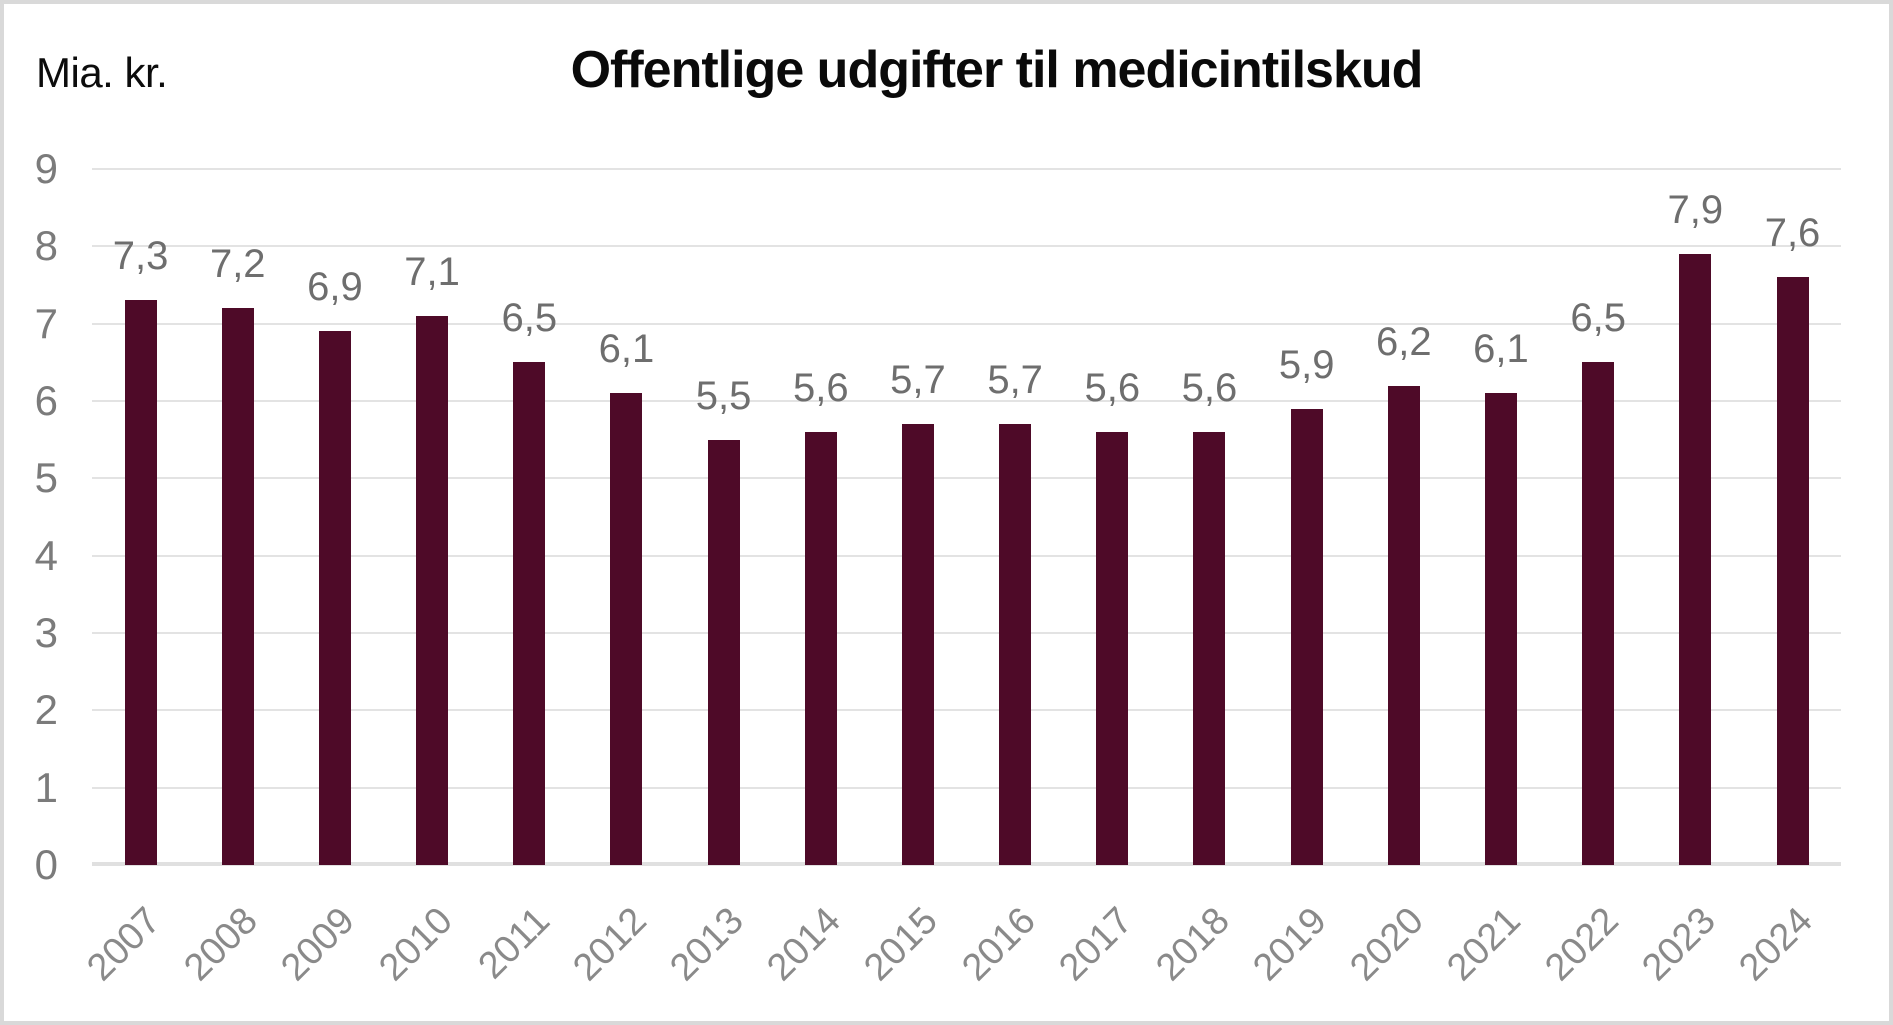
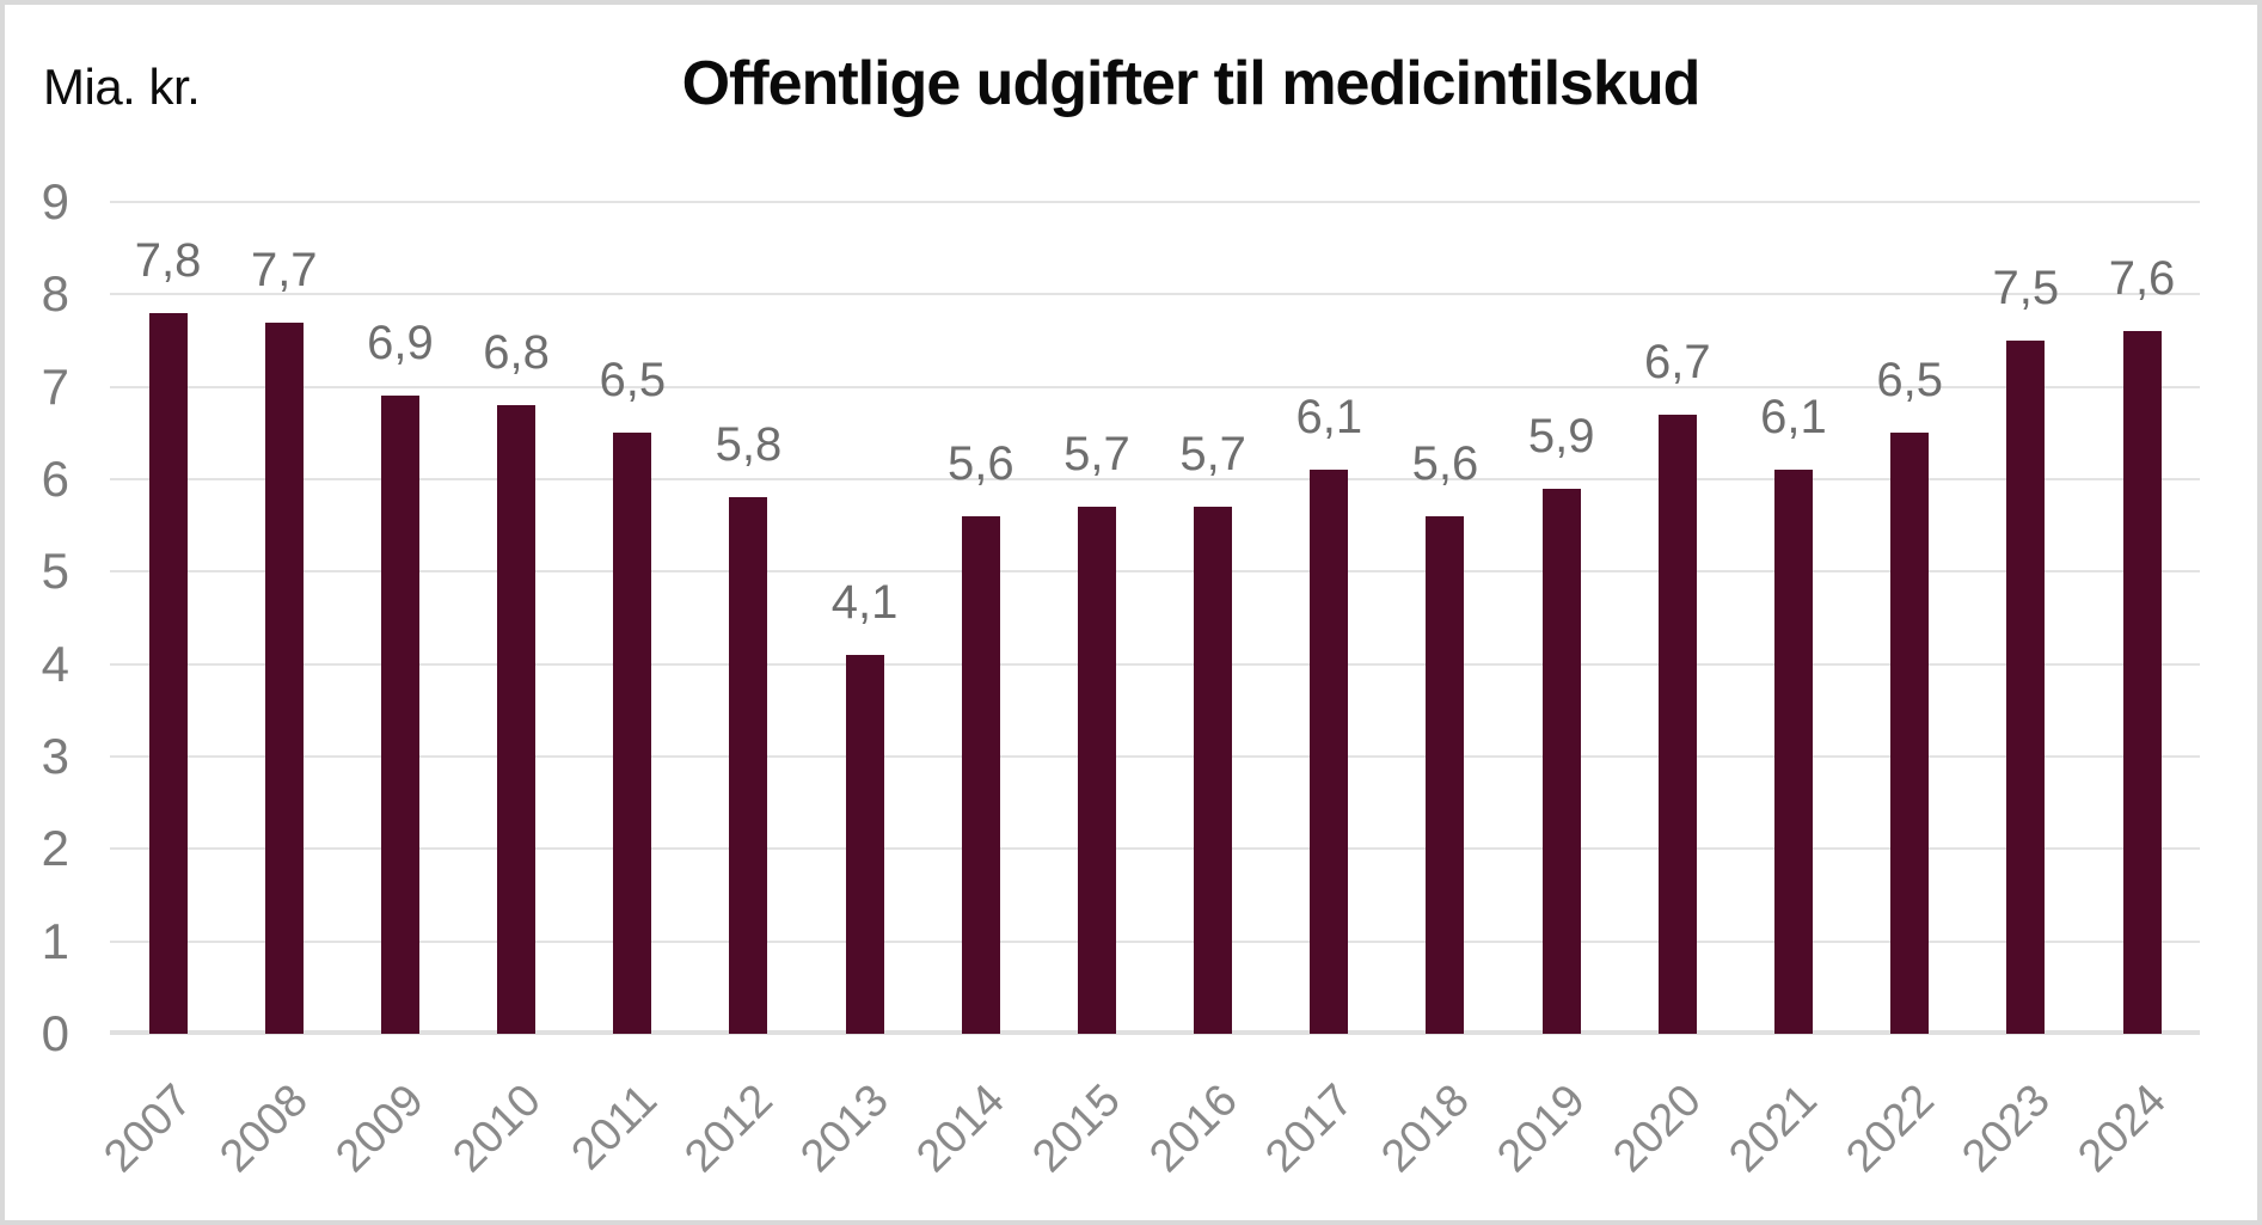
2007: 7,3 -> 7,8
2008: 7,2 -> 7,7
2010: 7,1 -> 6,8
2012: 6,1 -> 5,8
2013: 5,5 -> 4,1
2017: 5,6 -> 6,1
2020: 6,2 -> 6,7
2023: 7,9 -> 7,5
